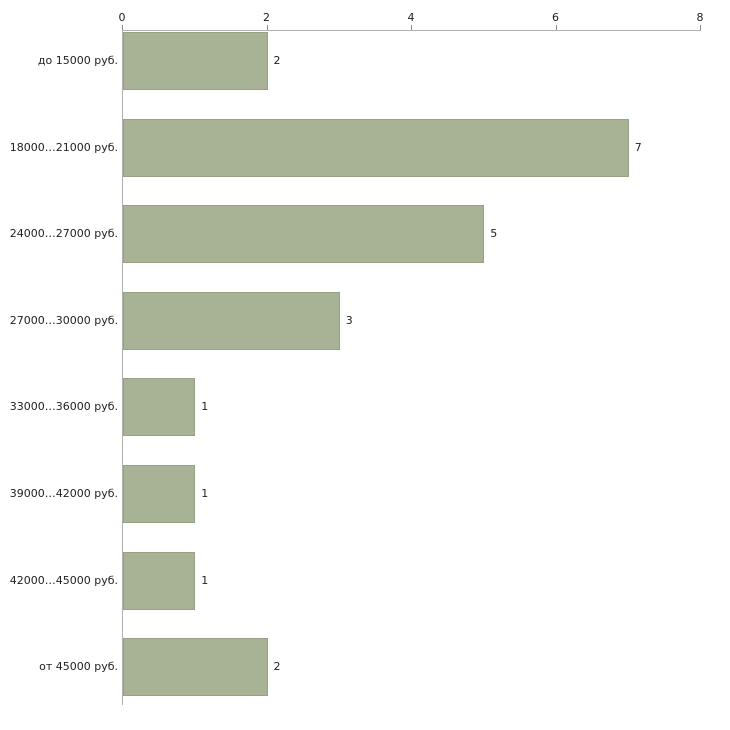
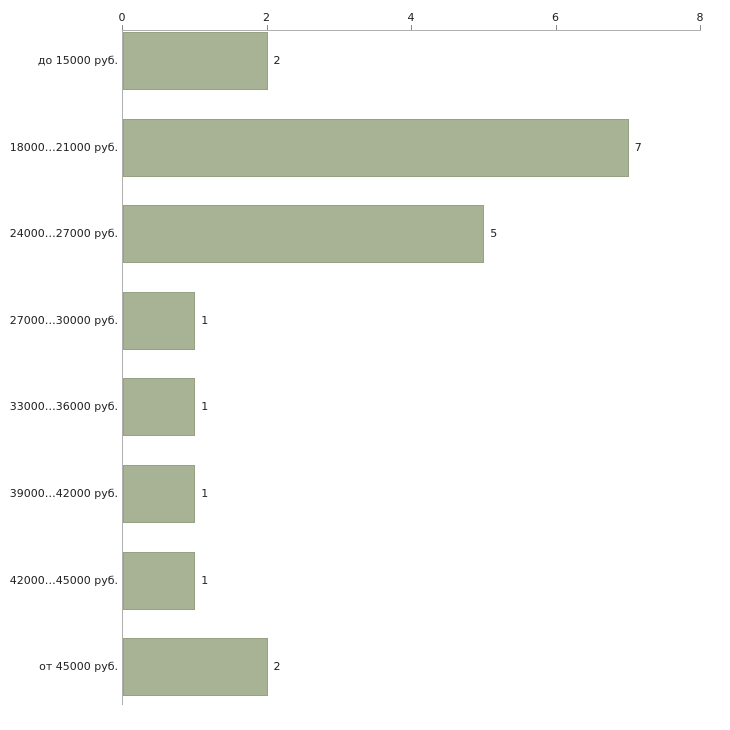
27000…30000 руб.: 3 -> 1
